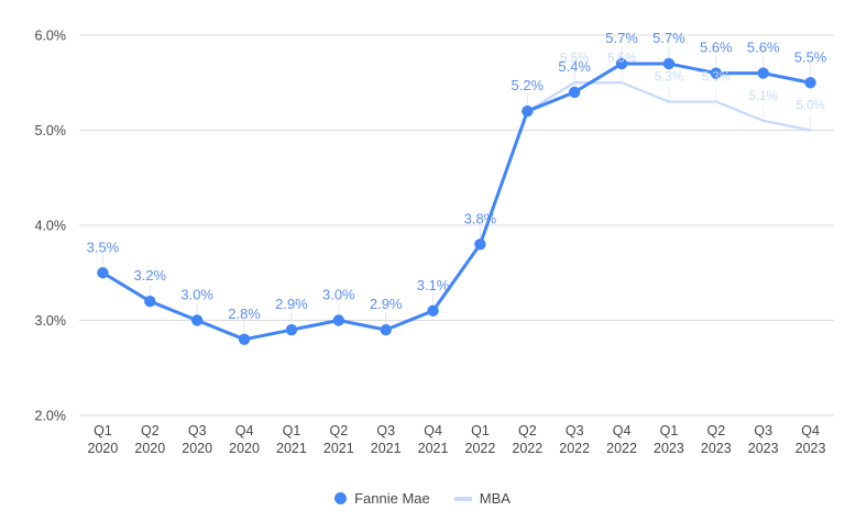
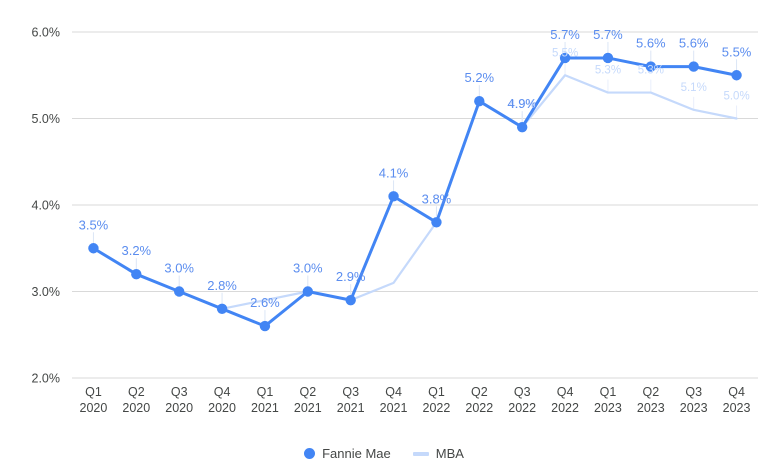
Fannie Mae/Q1 2021: 2.9% -> 2.6%
Fannie Mae/Q4 2021: 3.1% -> 4.1%
Fannie Mae/Q3 2022: 5.4% -> 4.9%
MBA/Q3 2022: 5.5% -> 4.9%
